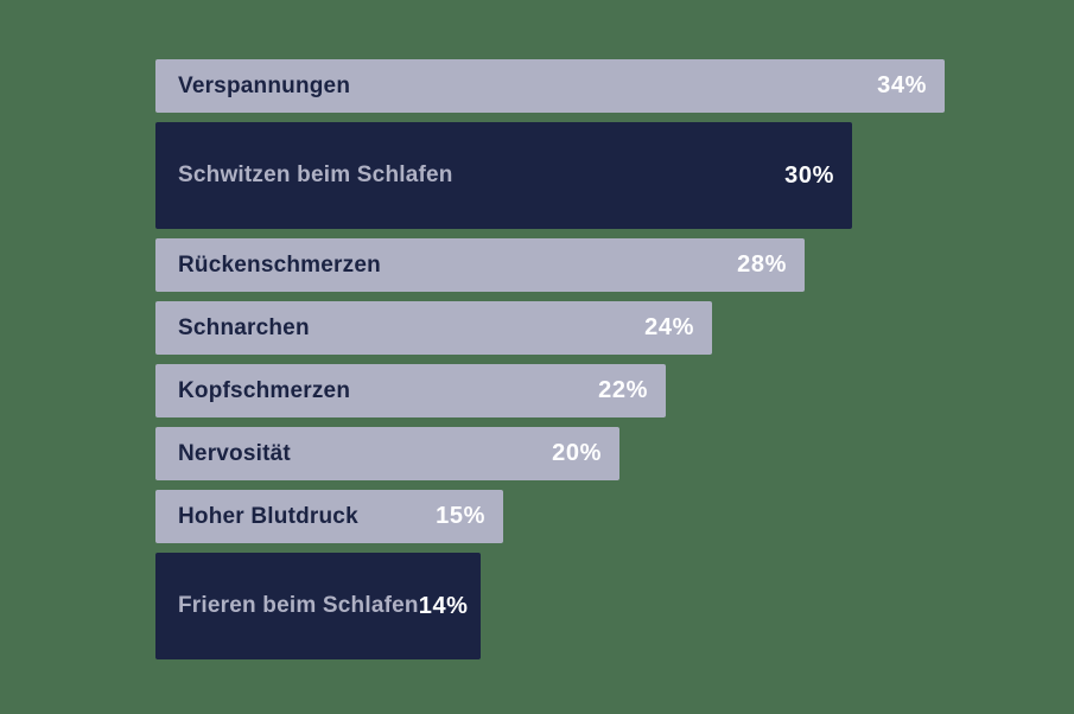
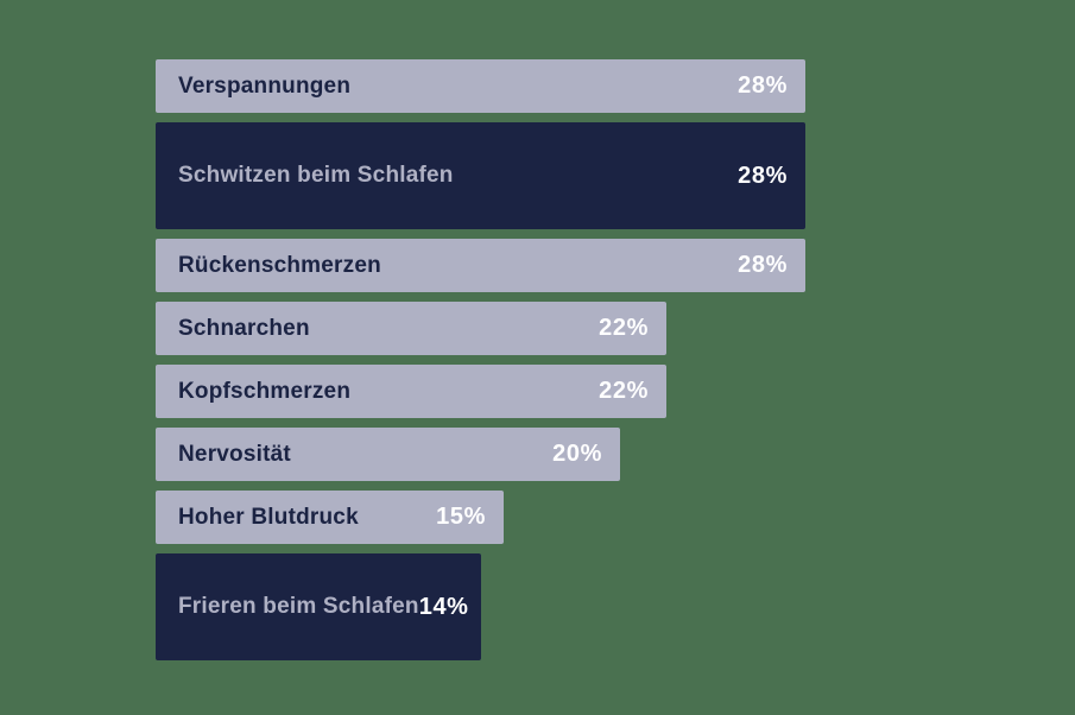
Verspannungen: 34% -> 28%
Schwitzen beim Schlafen: 30% -> 28%
Schnarchen: 24% -> 22%
